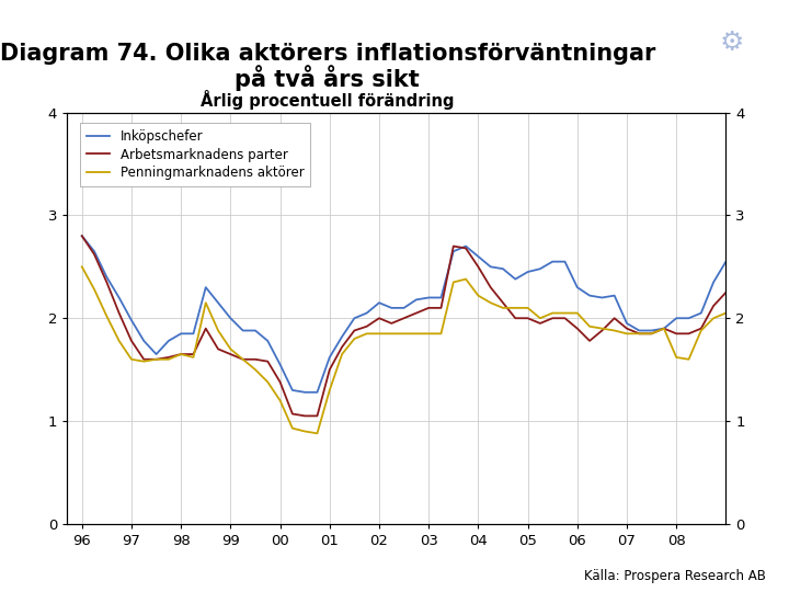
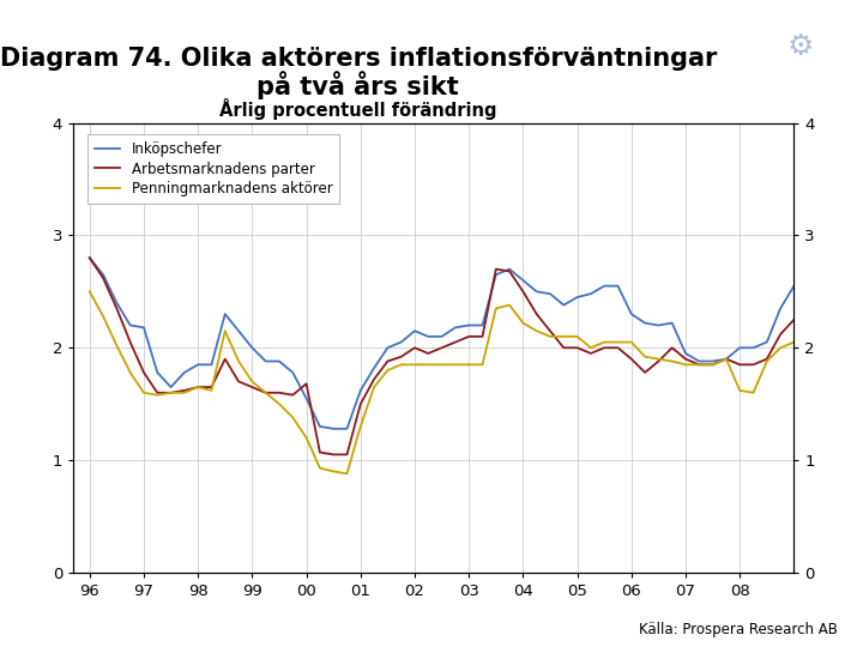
Inköpschefer/97: 1.98 -> 2.18
Arbetsmarknadens parter/00: 1.38 -> 1.68
